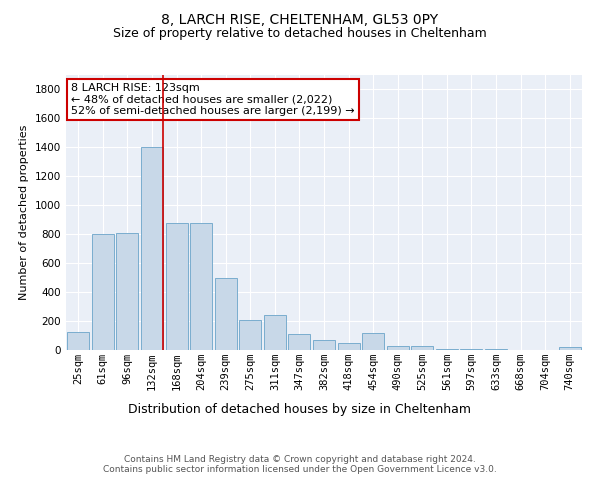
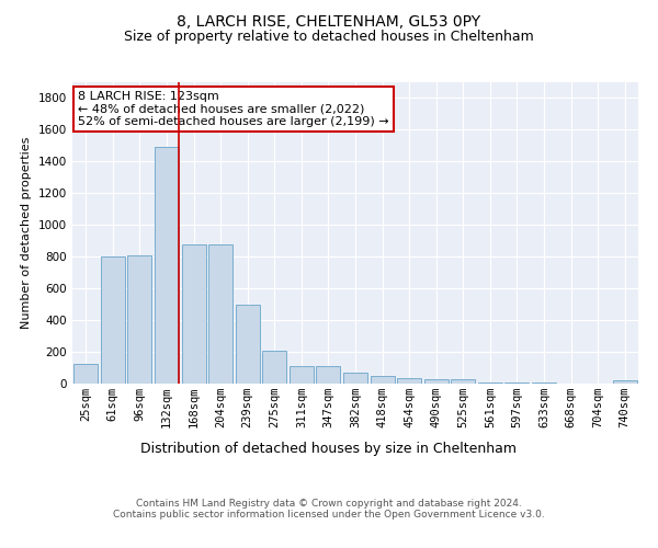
132sqm: 1400 -> 1490
311sqm: 240 -> 110
454sqm: 120 -> 40
